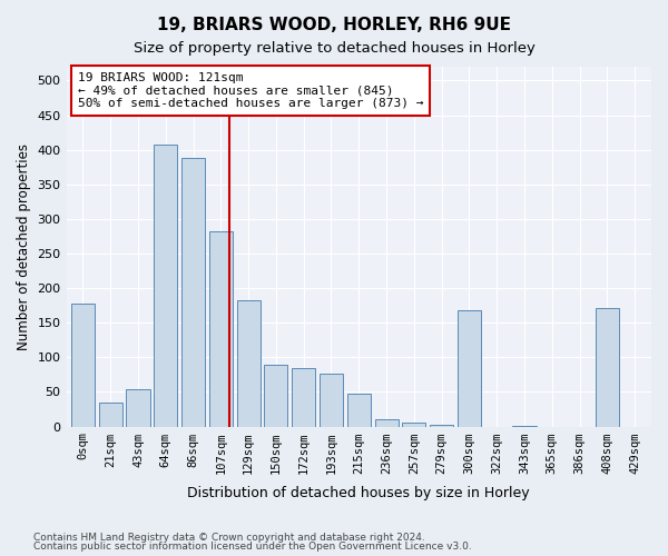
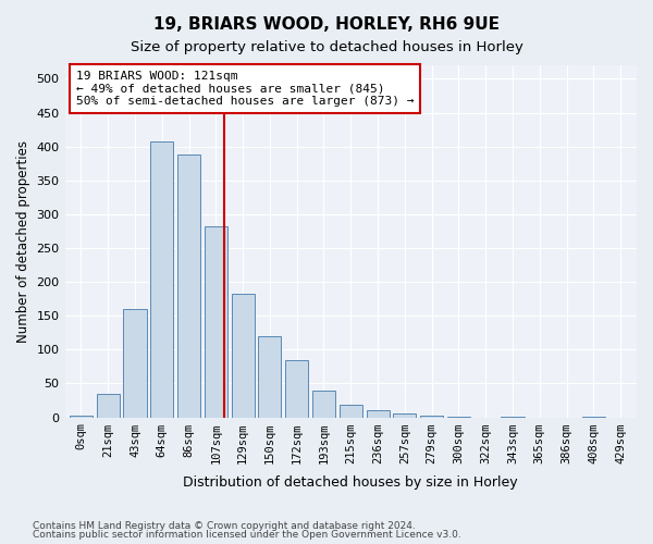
0sqm: 178 -> 2
43sqm: 54 -> 160
150sqm: 90 -> 120
193sqm: 76 -> 40
215sqm: 48 -> 18
300sqm: 168 -> 1
408sqm: 172 -> 1
